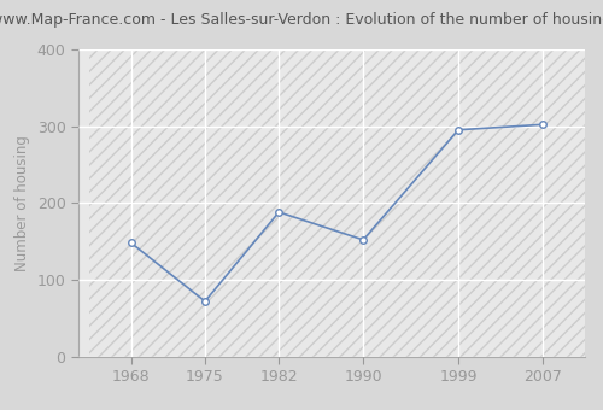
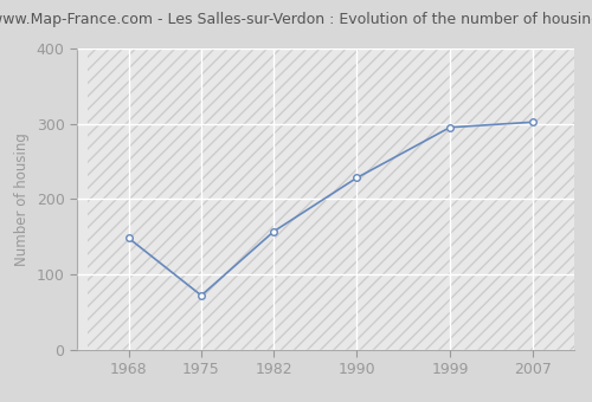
1982: 188 -> 157
1990: 152 -> 228
